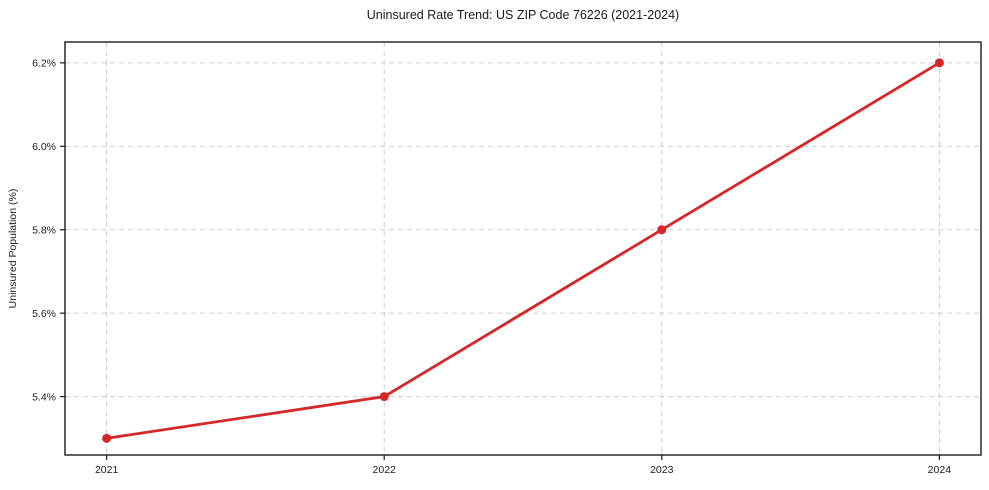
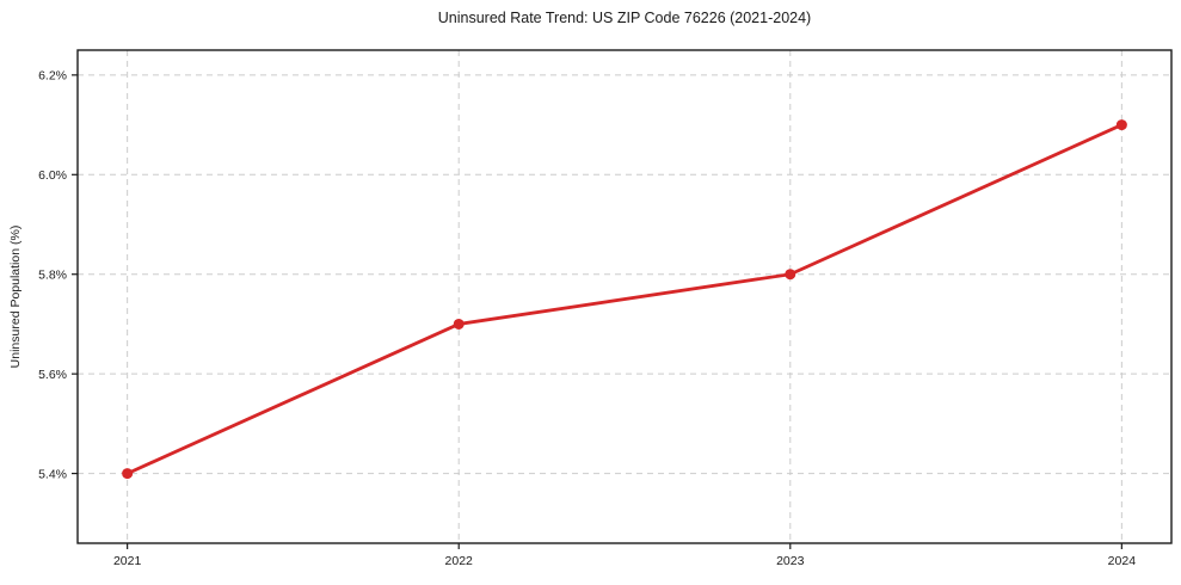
2021: 5.3% -> 5.4%
2022: 5.4% -> 5.7%
2024: 6.2% -> 6.1%
